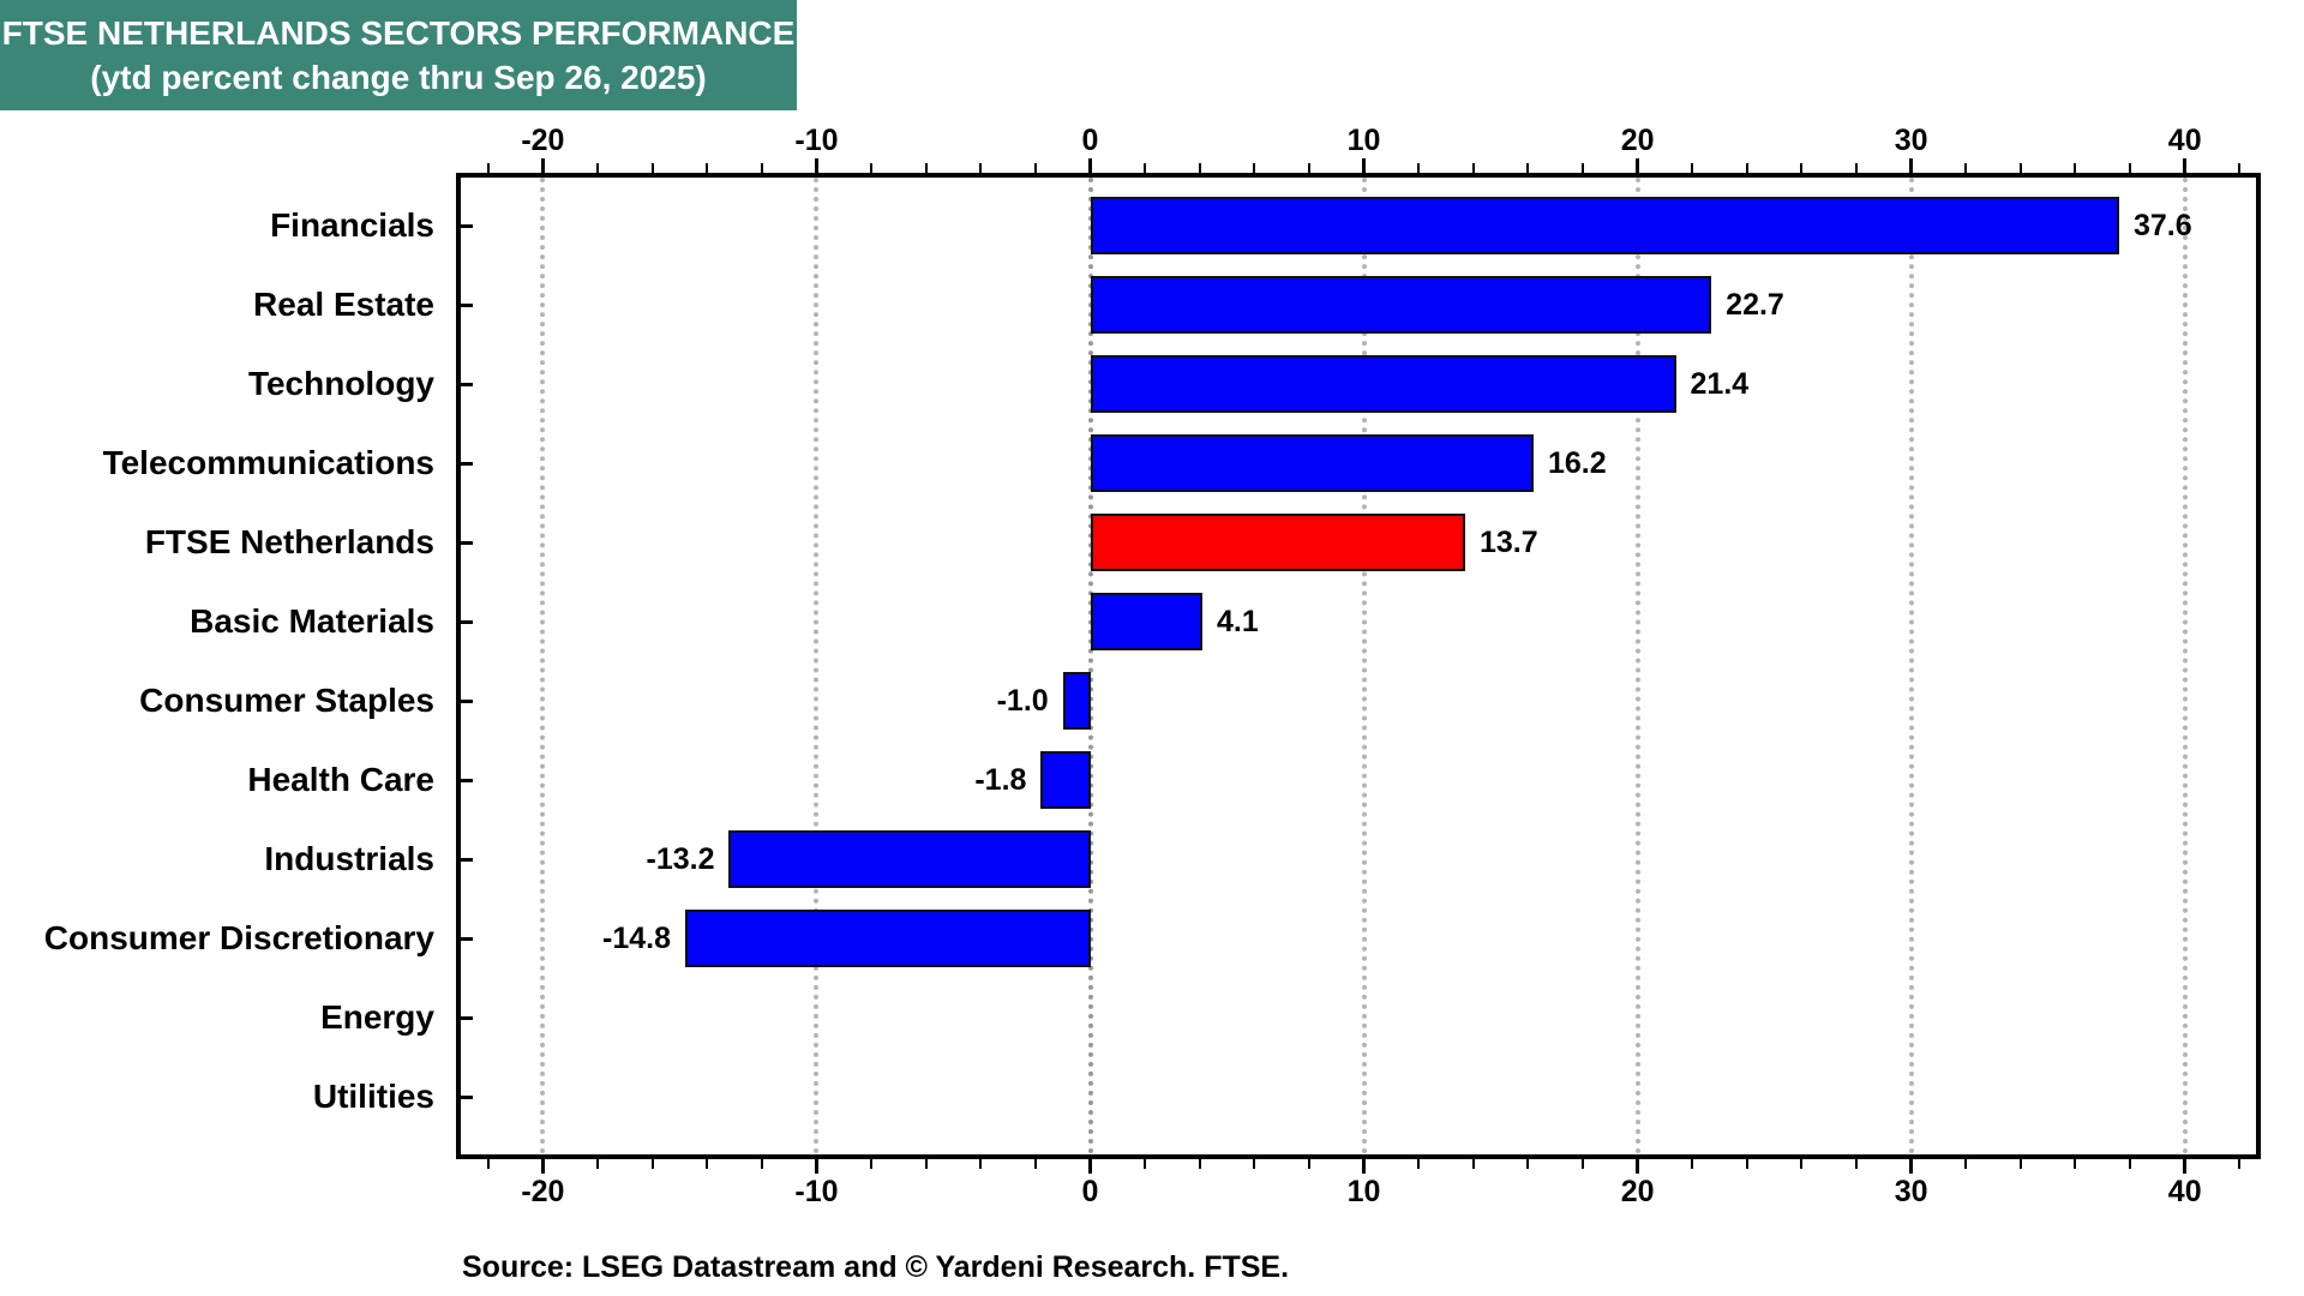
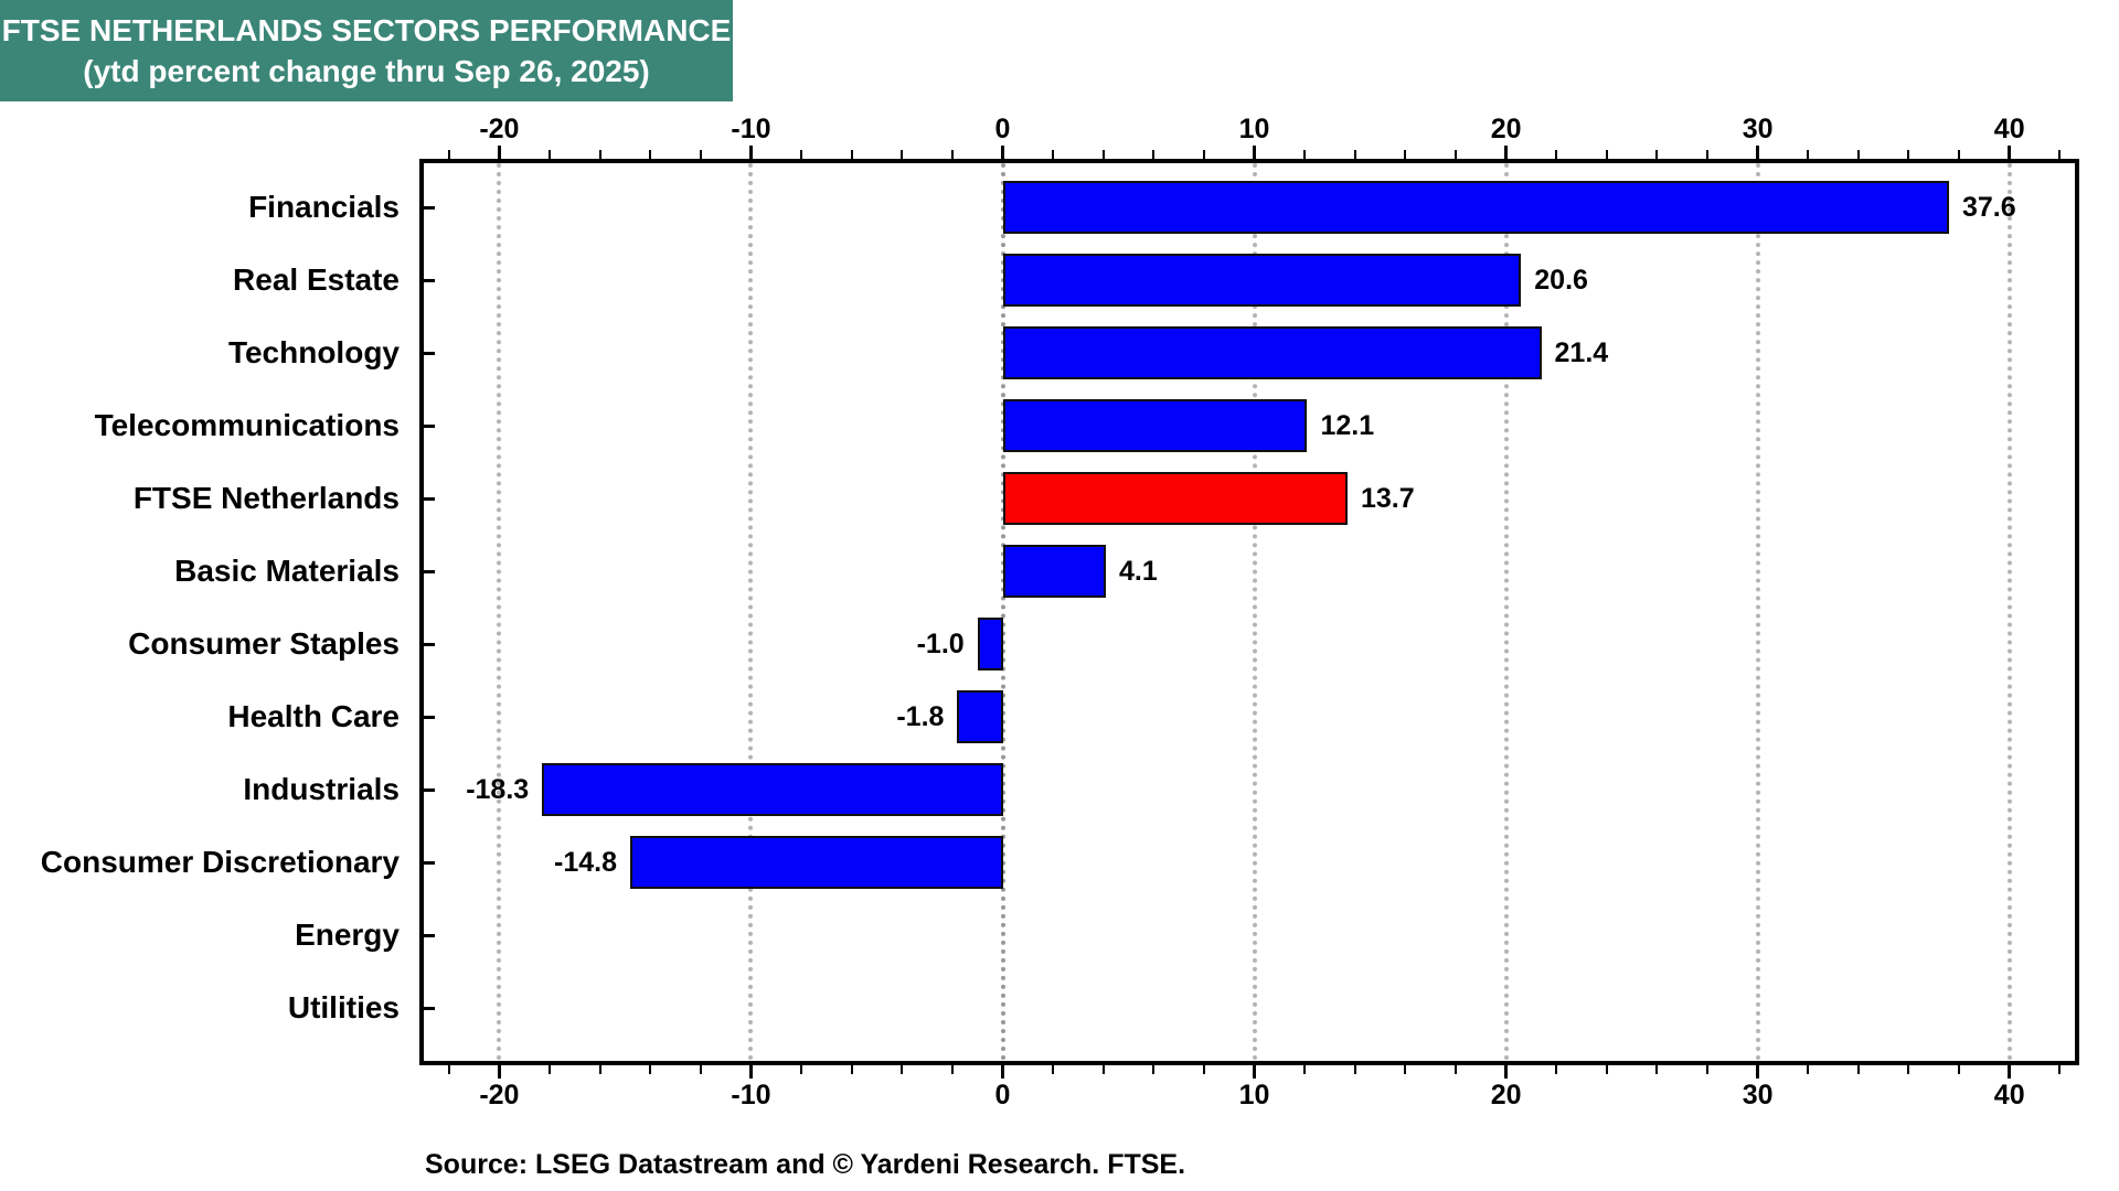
Real Estate: 22.7 -> 20.6
Telecommunications: 16.2 -> 12.1
Industrials: -13.2 -> -18.3
